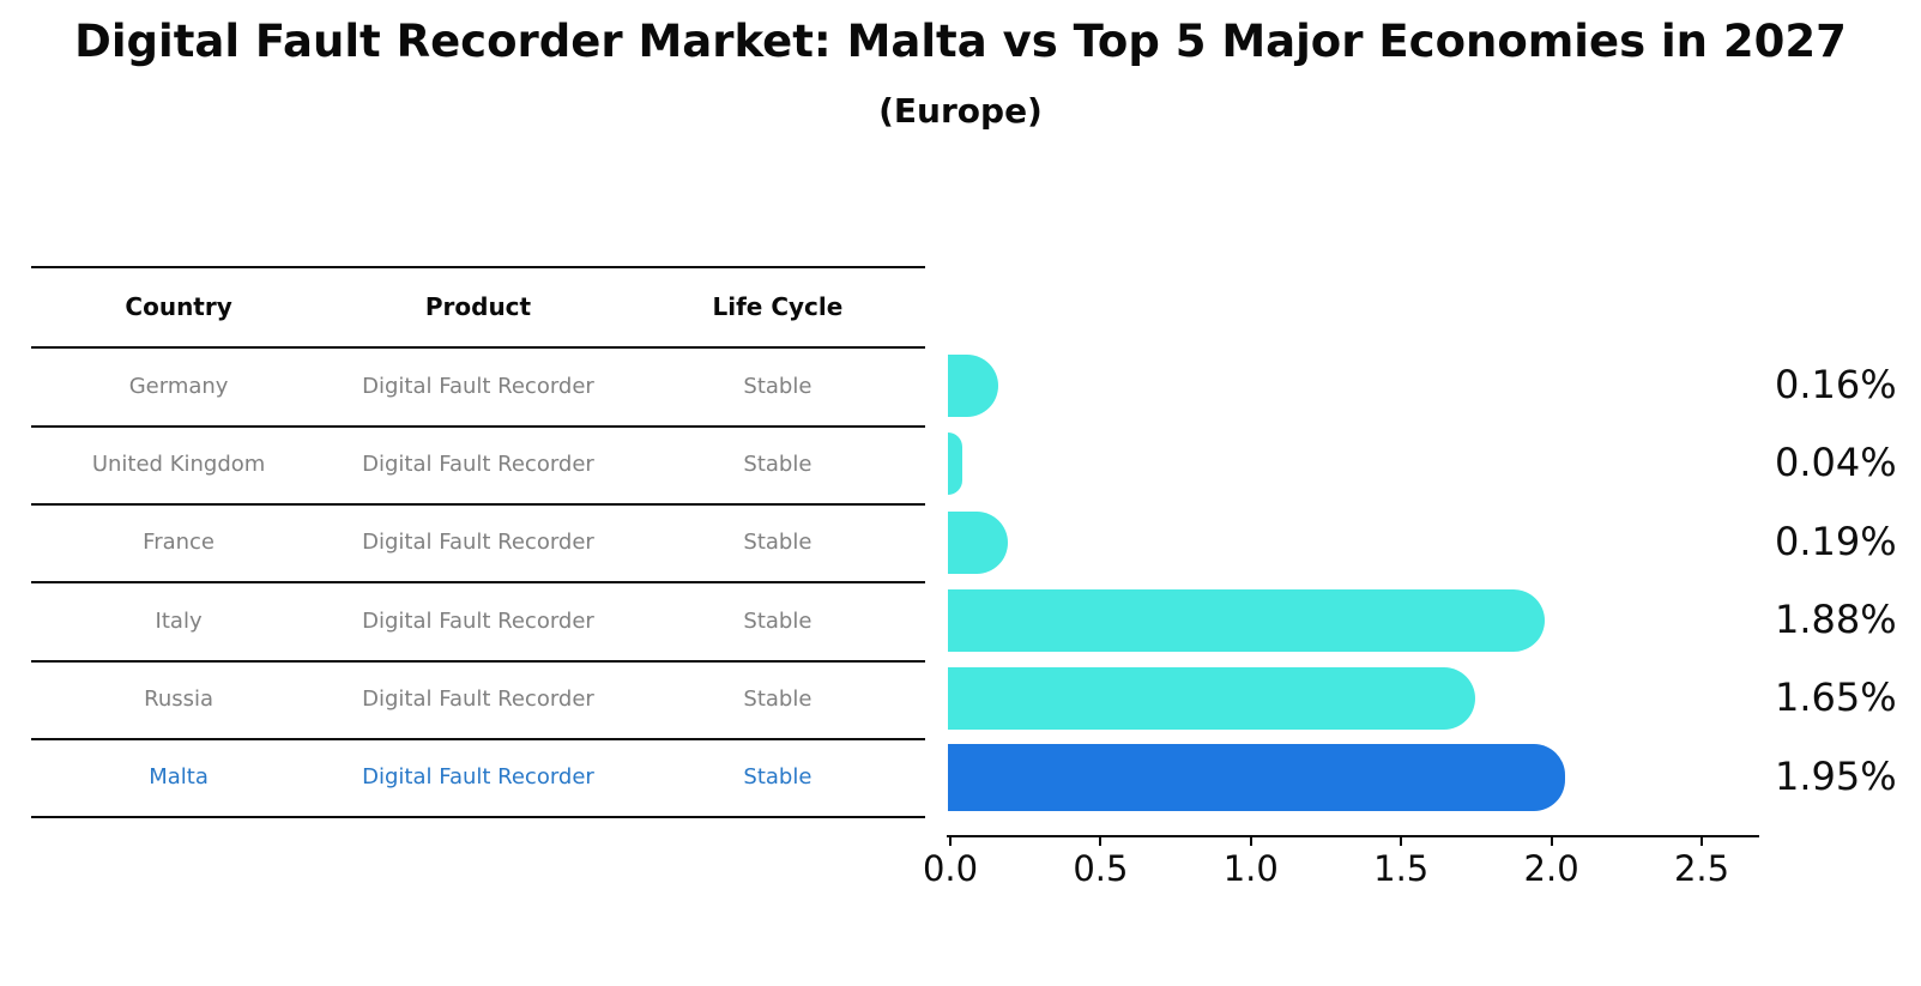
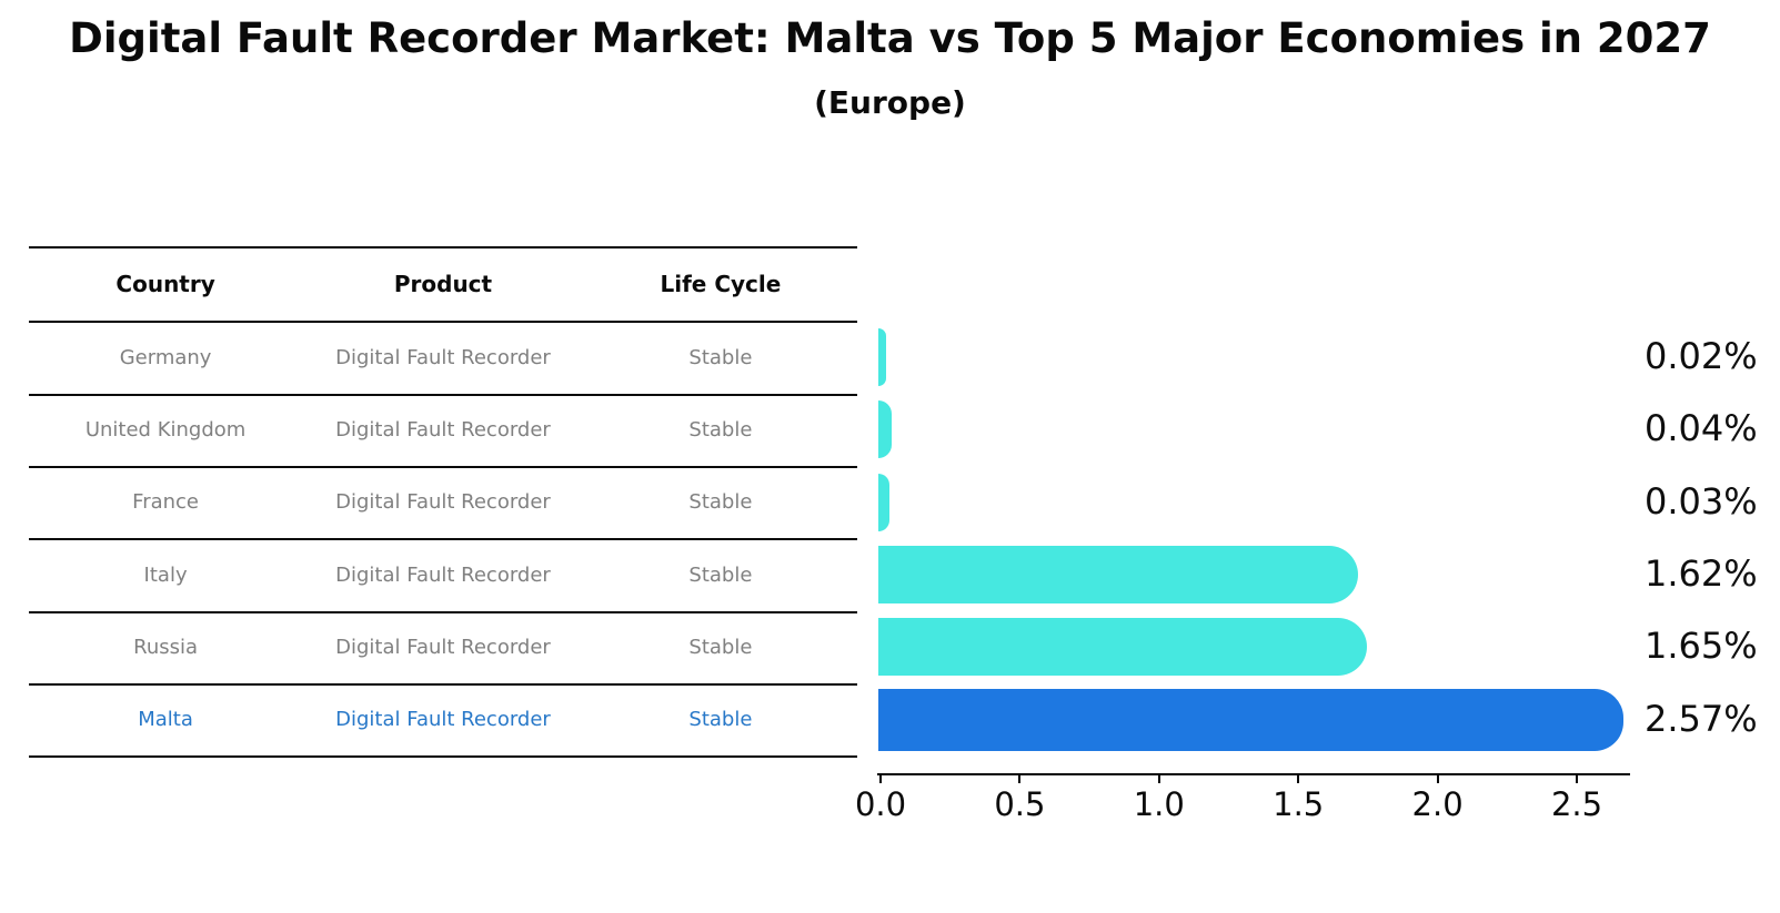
Germany: 0.16% -> 0.02%
France: 0.19% -> 0.03%
Italy: 1.88% -> 1.62%
Malta: 1.95% -> 2.57%
